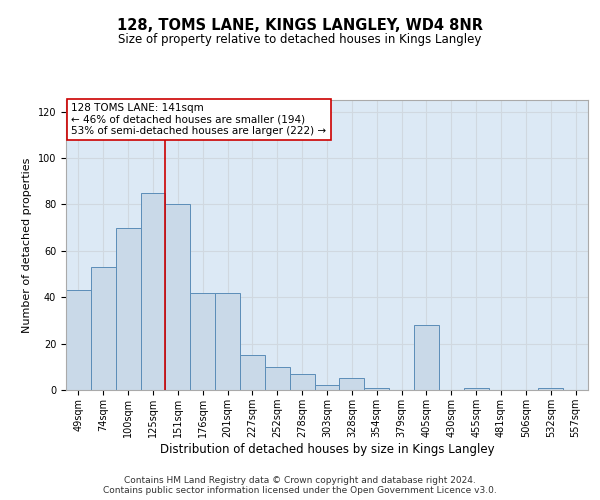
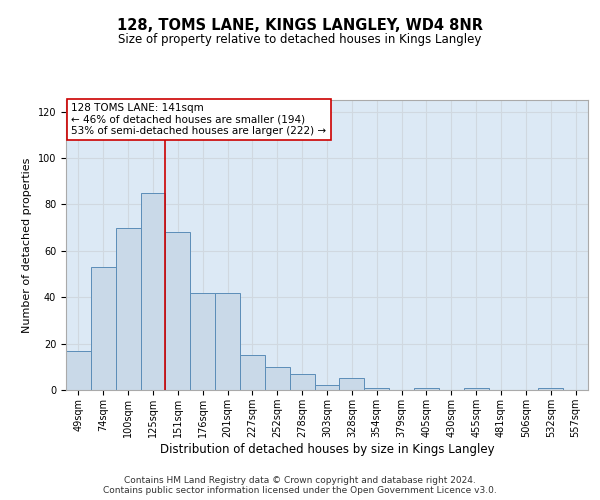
49sqm: 43 -> 17
151sqm: 80 -> 68
405sqm: 28 -> 1
